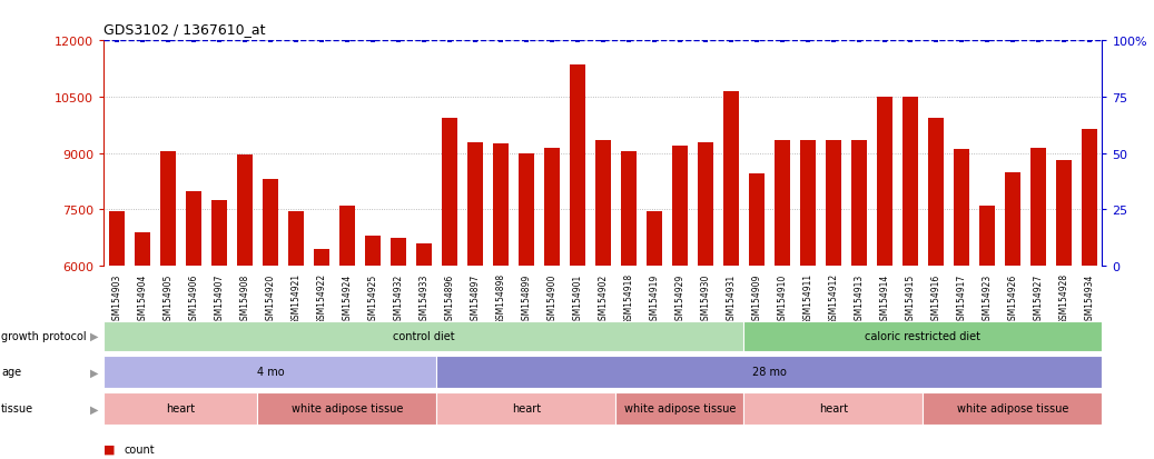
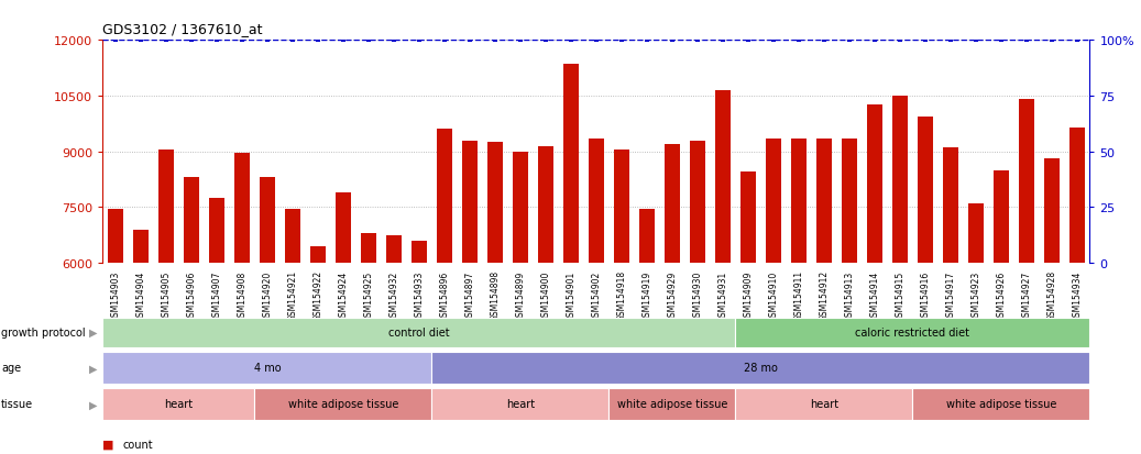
GSM154906: 8000 -> 8300
GSM154924: 7600 -> 7900
GSM154896: 9950 -> 9600
GSM154914: 10500 -> 10250
GSM154927: 9150 -> 10400
